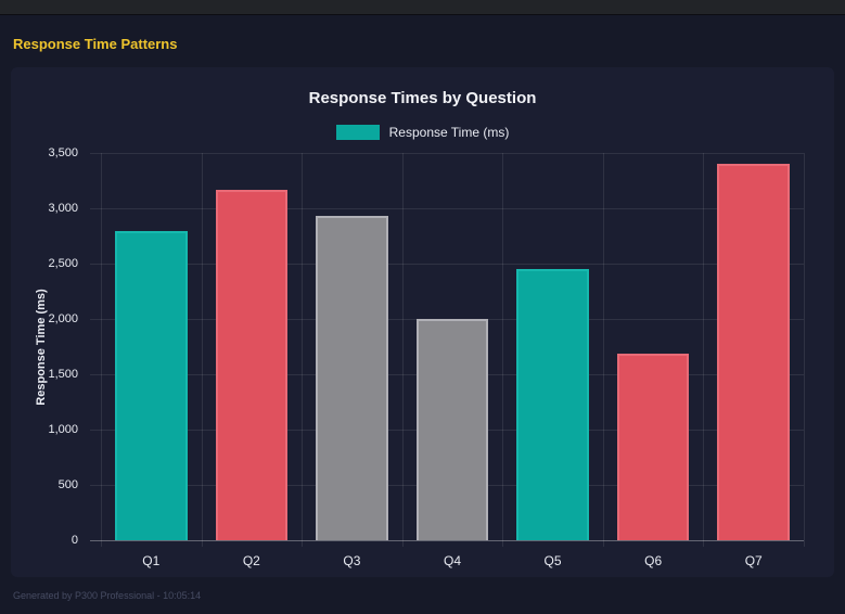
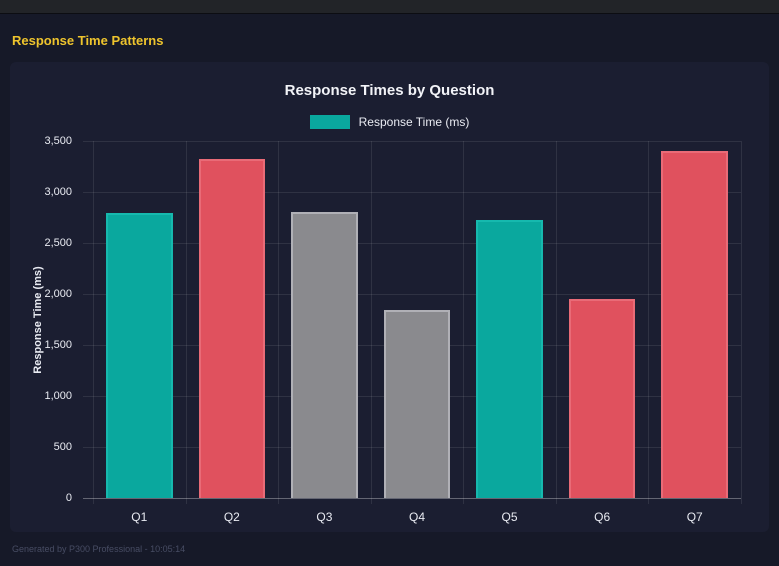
Q2: 3170 -> 3320
Q3: 2930 -> 2800
Q4: 2000 -> 1840
Q5: 2450 -> 2720
Q6: 1690 -> 1950
